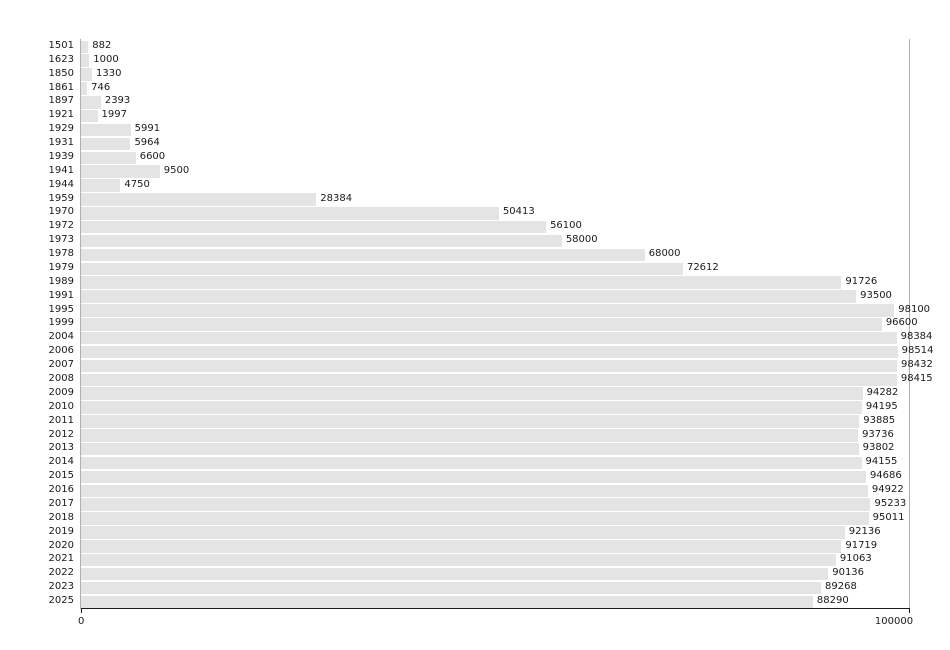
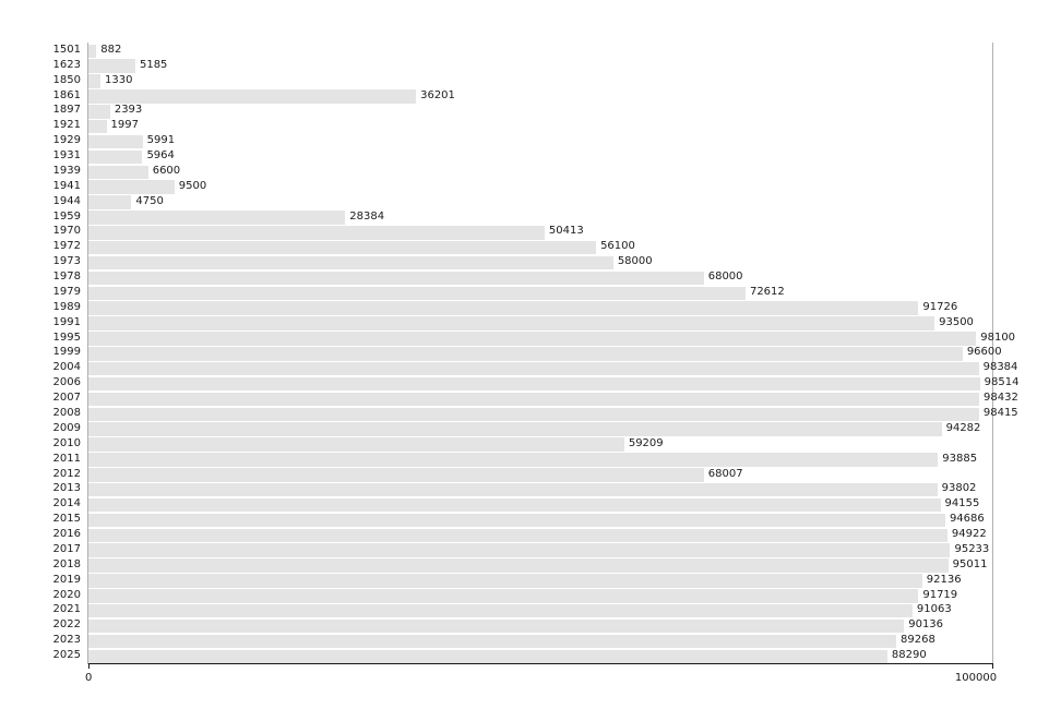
1623: 1000 -> 5185
1861: 746 -> 36201
2010: 94195 -> 59209
2012: 93736 -> 68007
